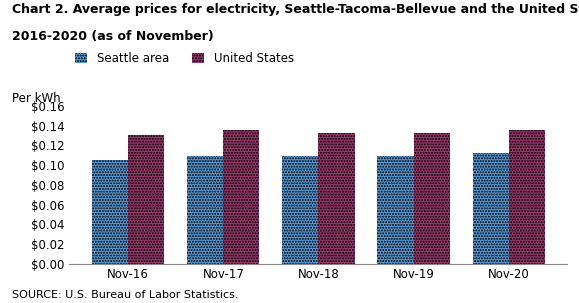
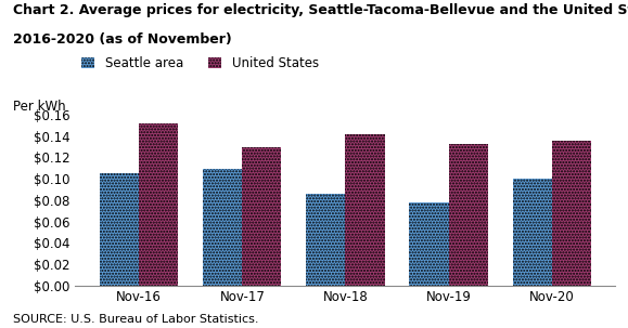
United States/Nov-16: $0.130 -> $0.152
United States/Nov-17: $0.135 -> $0.130
Seattle area/Nov-18: $0.109 -> $0.086
United States/Nov-18: $0.133 -> $0.142
Seattle area/Nov-19: $0.110 -> $0.078
Seattle area/Nov-20: $0.113 -> $0.100
